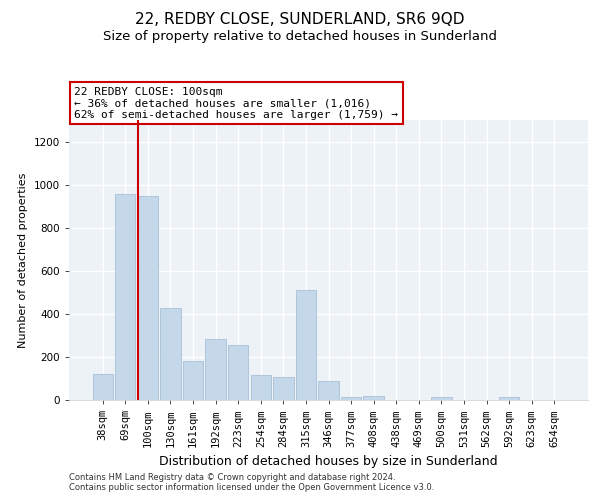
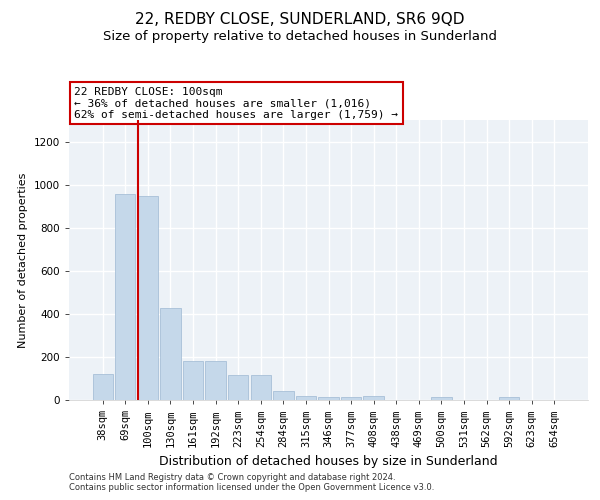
192sqm: 285 -> 180
223sqm: 255 -> 115
284sqm: 105 -> 42
315sqm: 510 -> 20
346sqm: 90 -> 15
